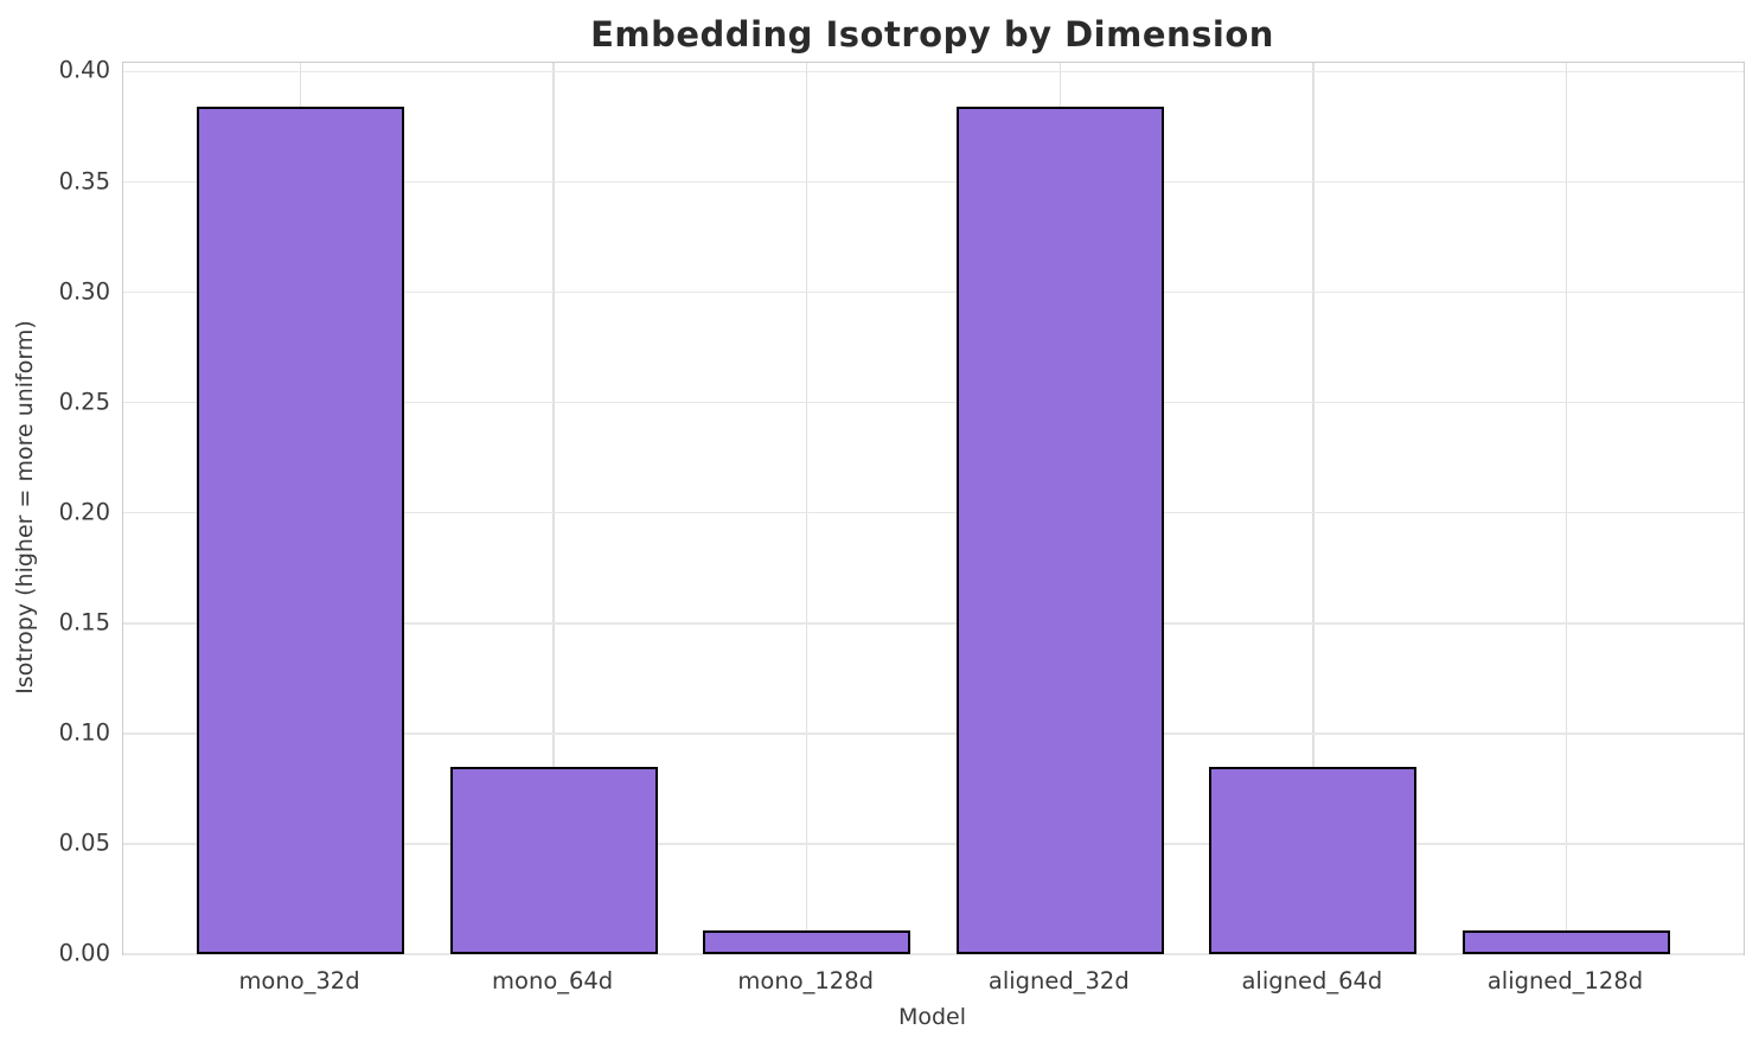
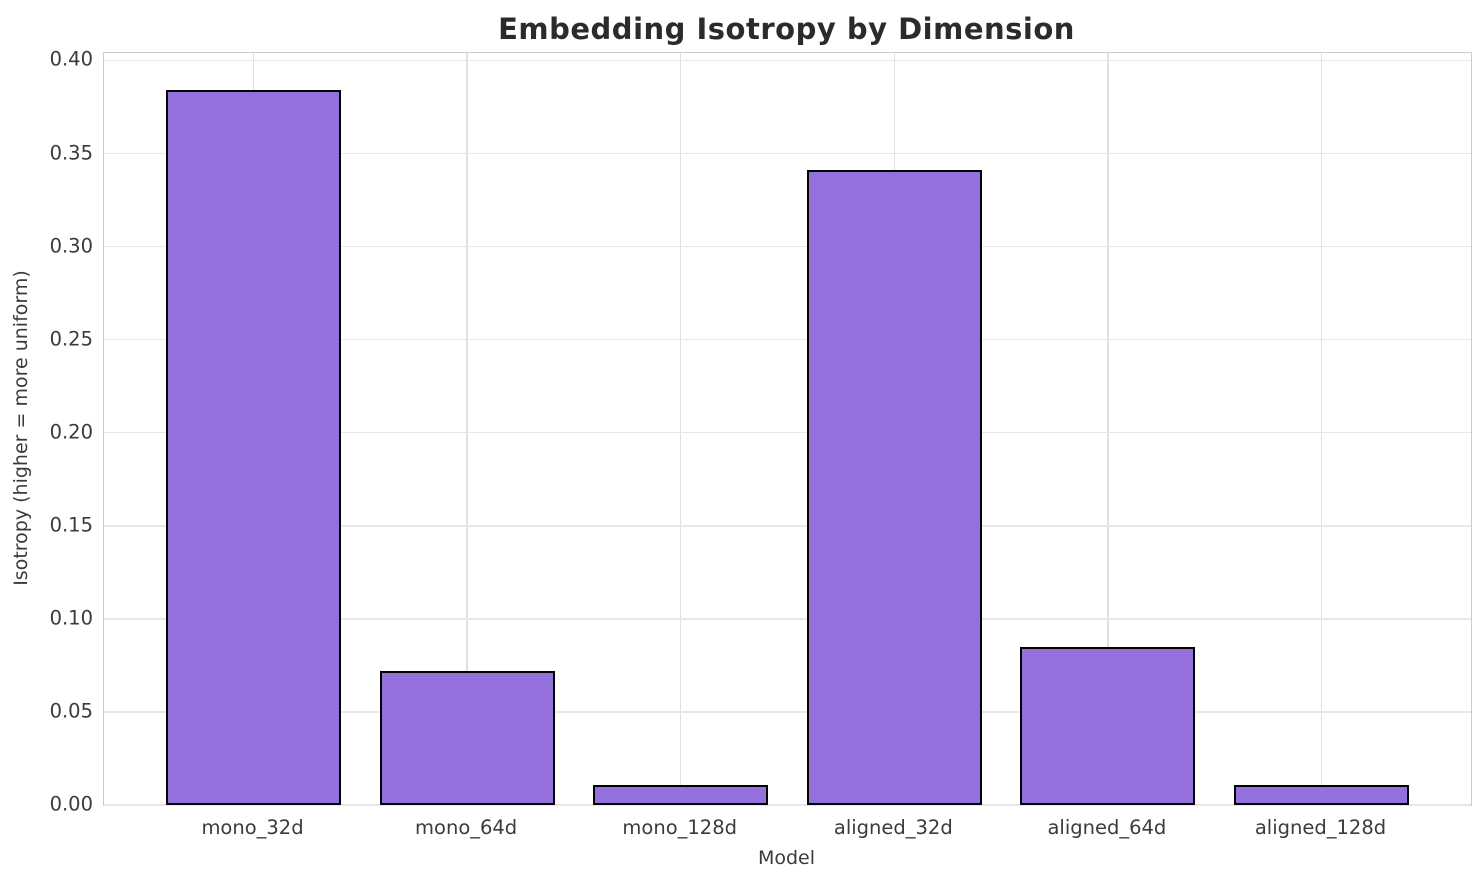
mono_64d: 0.085 -> 0.072
aligned_32d: 0.384 -> 0.341
